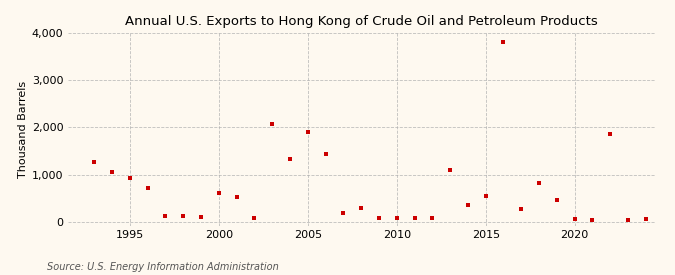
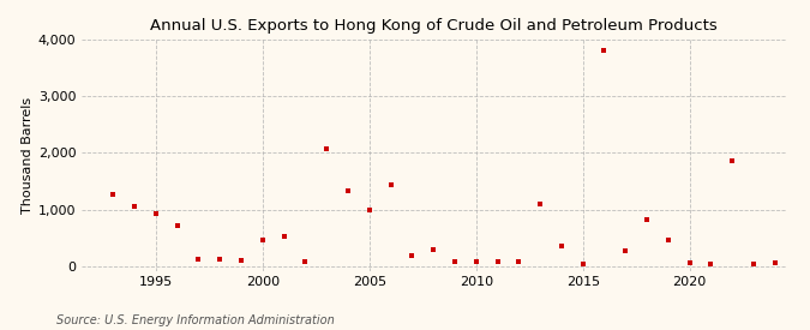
2000: 600 -> 450
2005: 1,900 -> 990
2015: 550 -> 30
